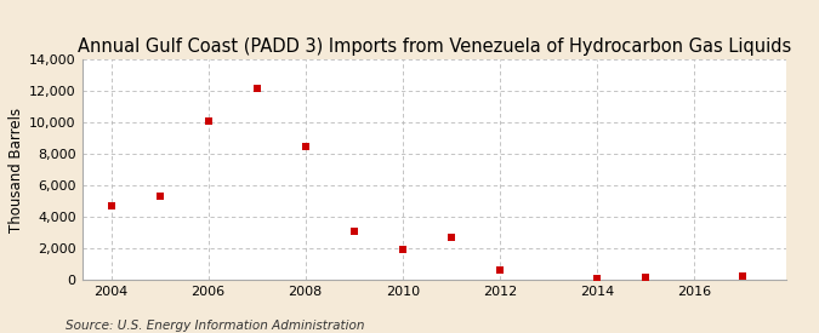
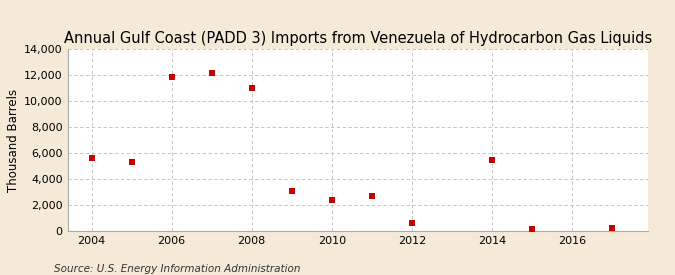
2004: 4,700 -> 5,600
2006: 10,100 -> 11,900
2008: 8,500 -> 11,000
2010: 2,000 -> 2,400
2014: 100 -> 5,500
